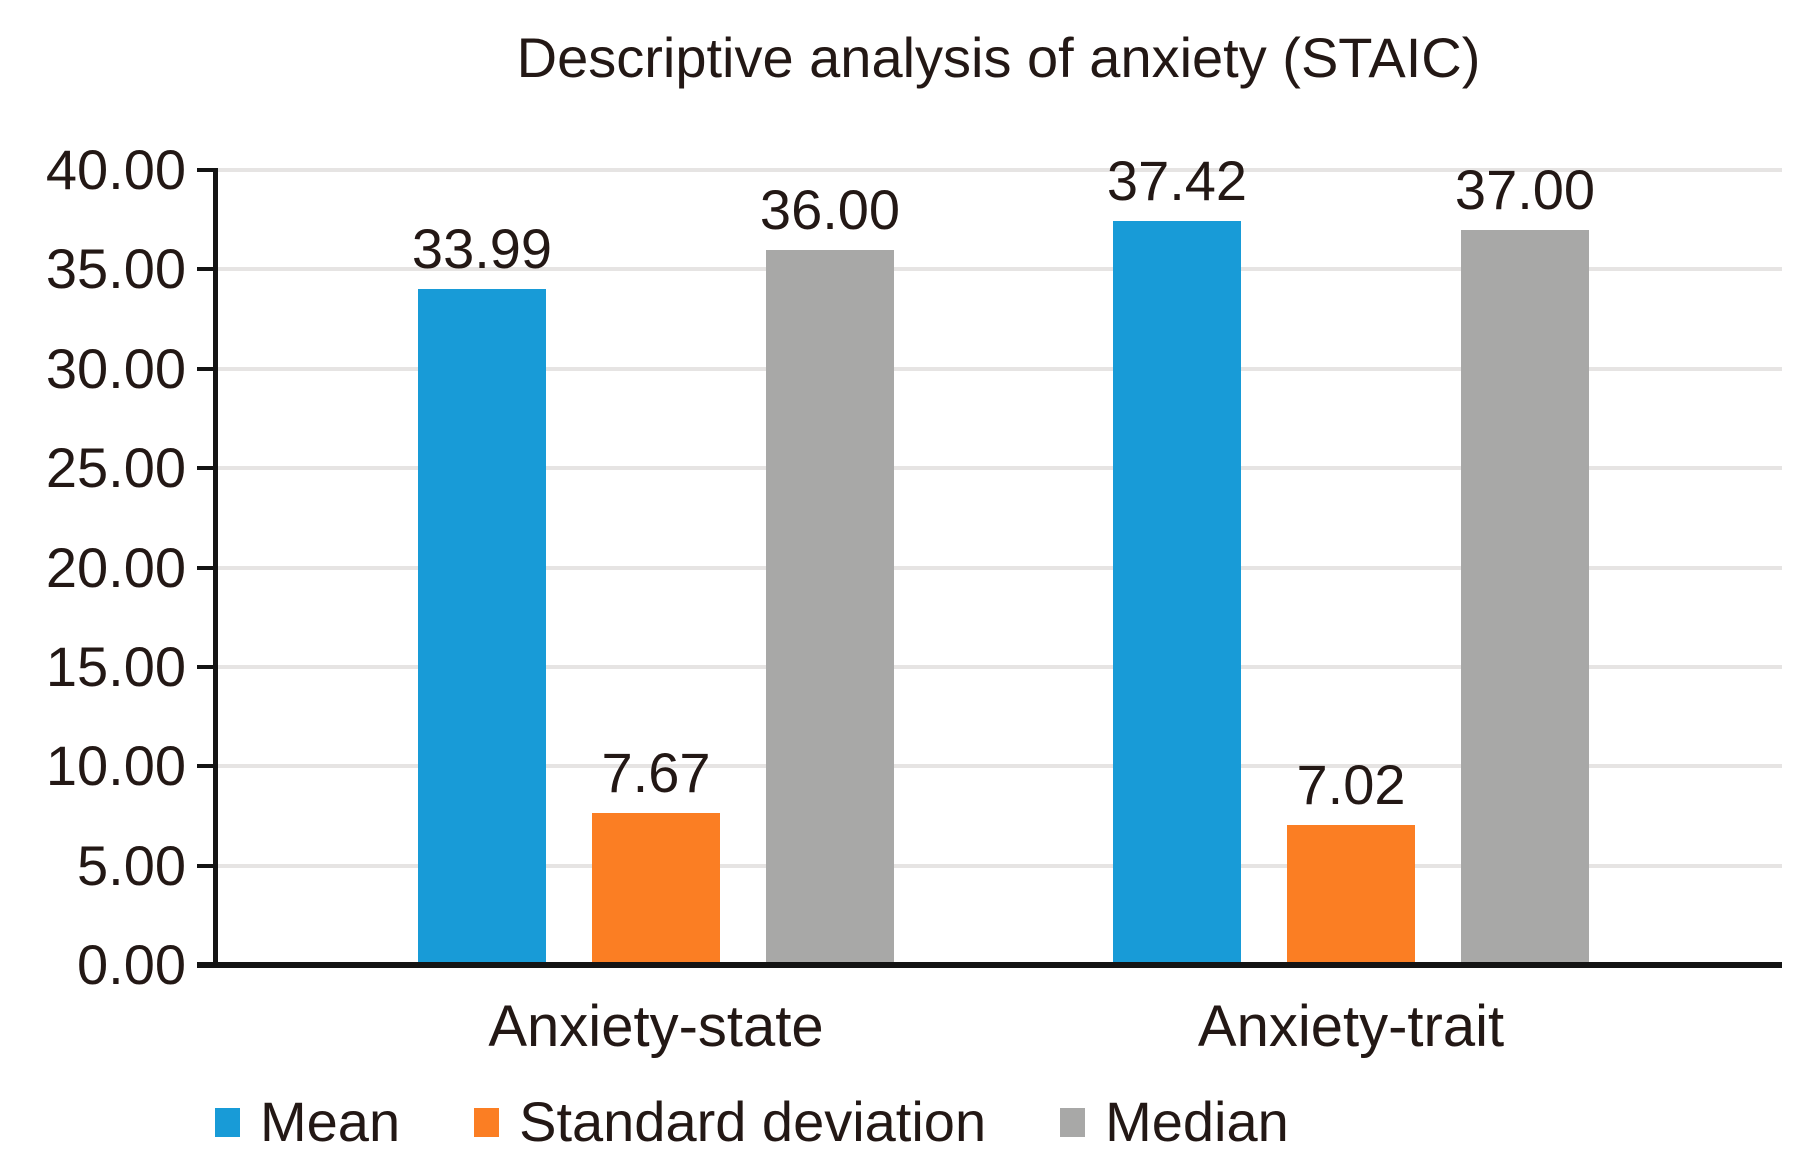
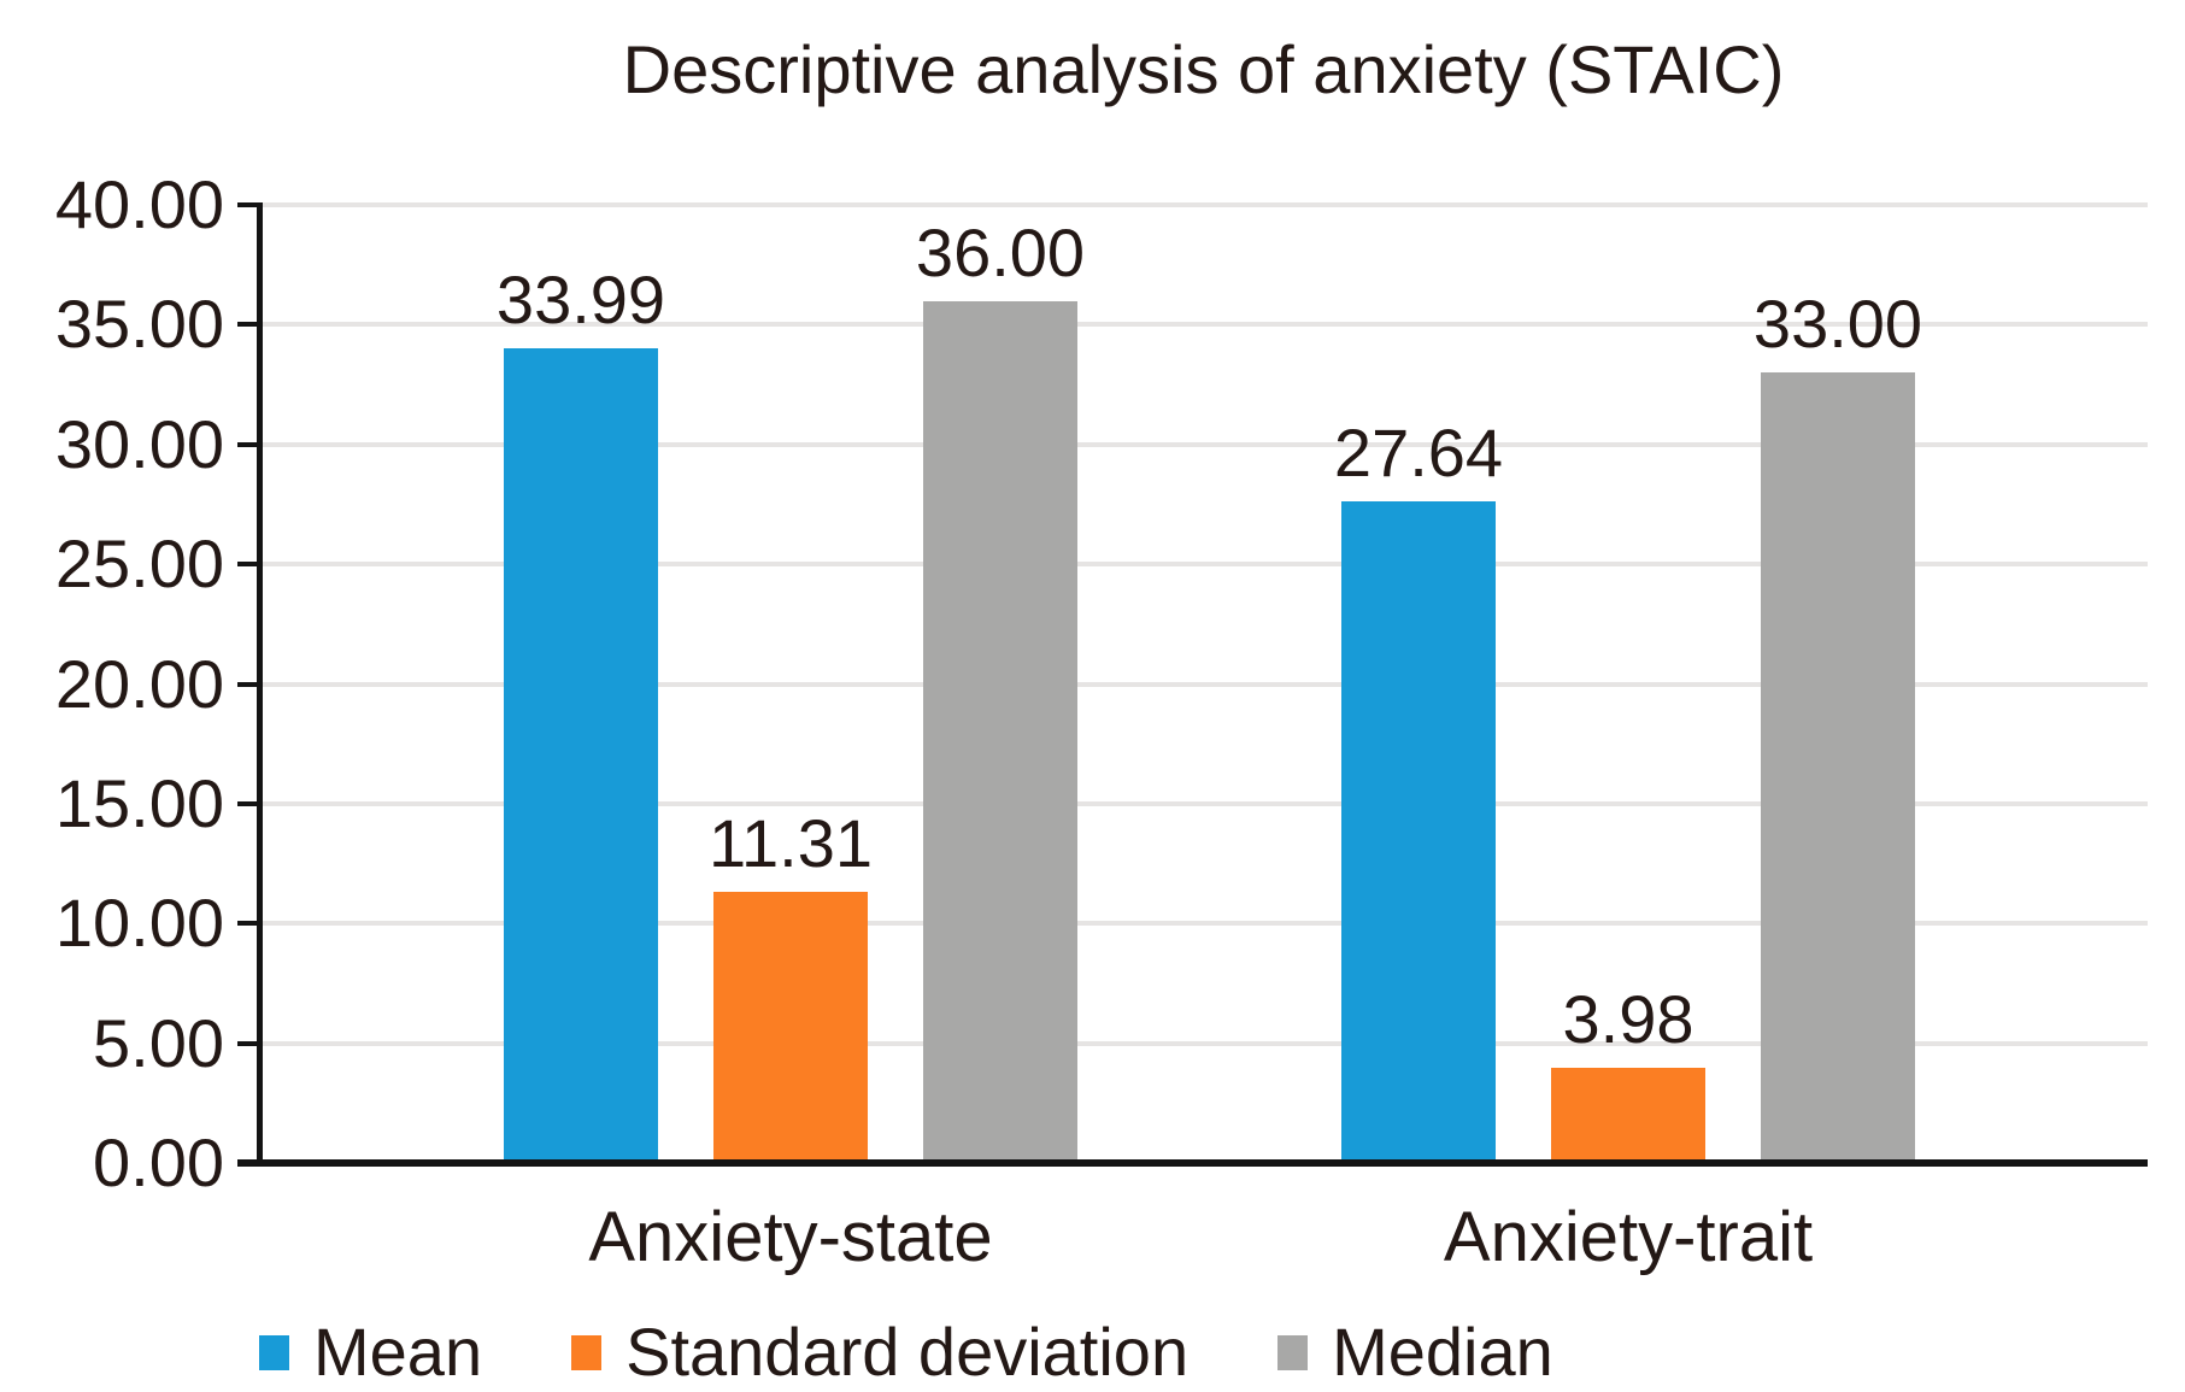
Standard deviation/Anxiety-state: 7.67 -> 11.31
Mean/Anxiety-trait: 37.42 -> 27.64
Standard deviation/Anxiety-trait: 7.02 -> 3.98
Median/Anxiety-trait: 37.00 -> 33.00
